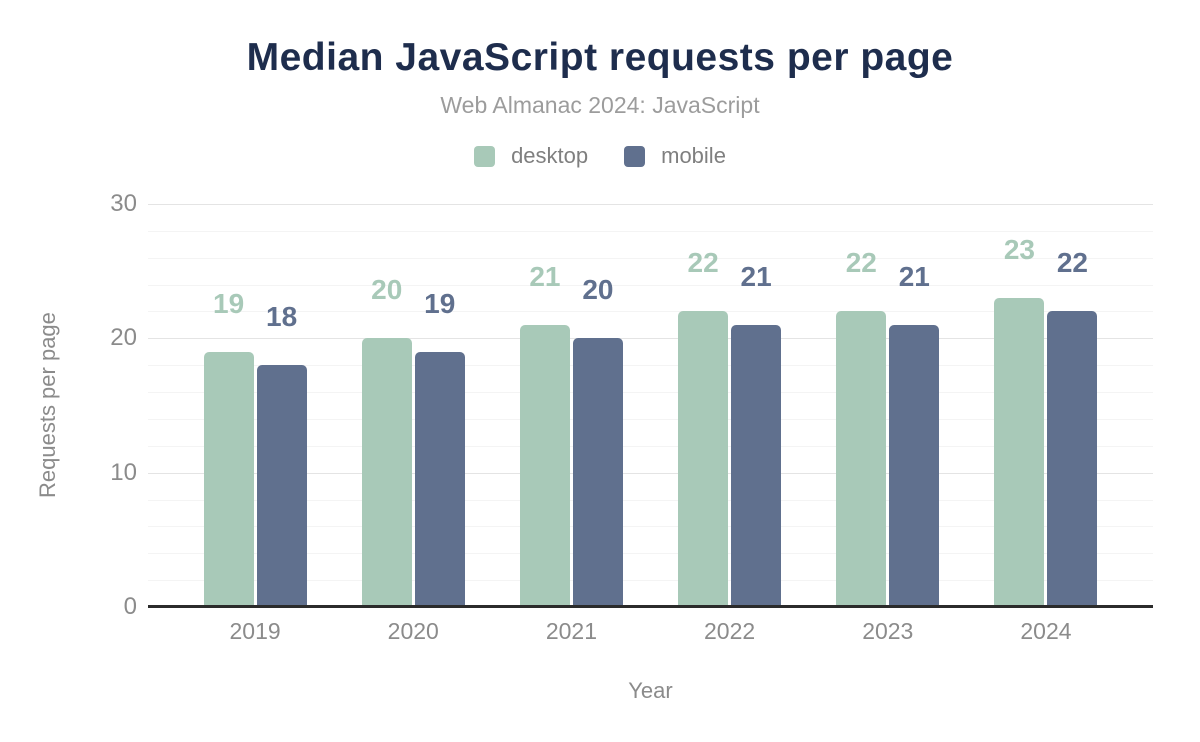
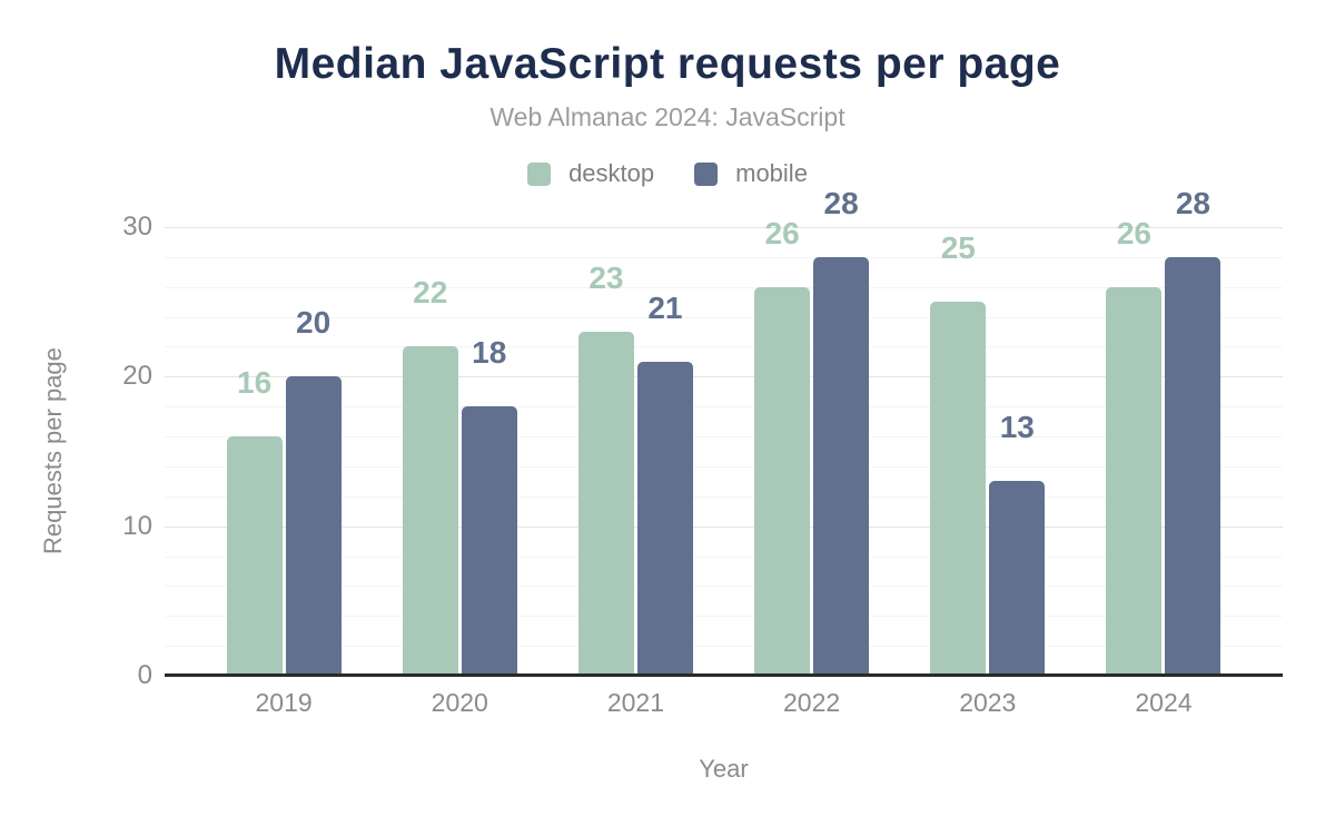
desktop/2019: 19 -> 16
mobile/2019: 18 -> 20
desktop/2020: 20 -> 22
mobile/2020: 19 -> 18
desktop/2021: 21 -> 23
mobile/2021: 20 -> 21
desktop/2022: 22 -> 26
mobile/2022: 21 -> 28
desktop/2023: 22 -> 25
mobile/2023: 21 -> 13
desktop/2024: 23 -> 26
mobile/2024: 22 -> 28
